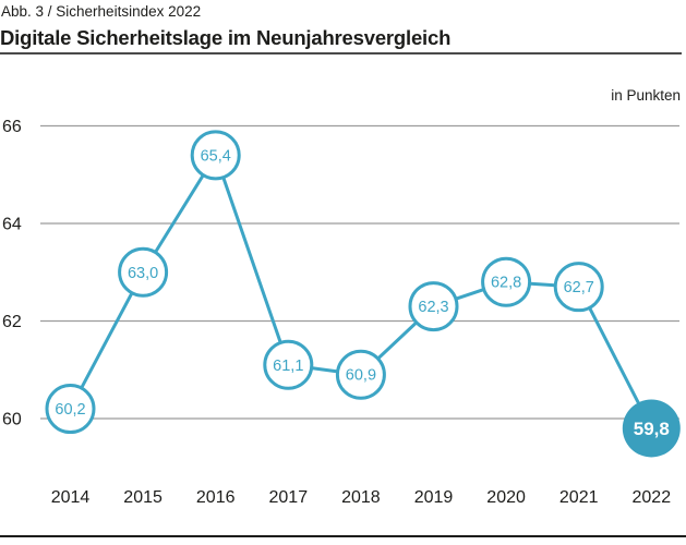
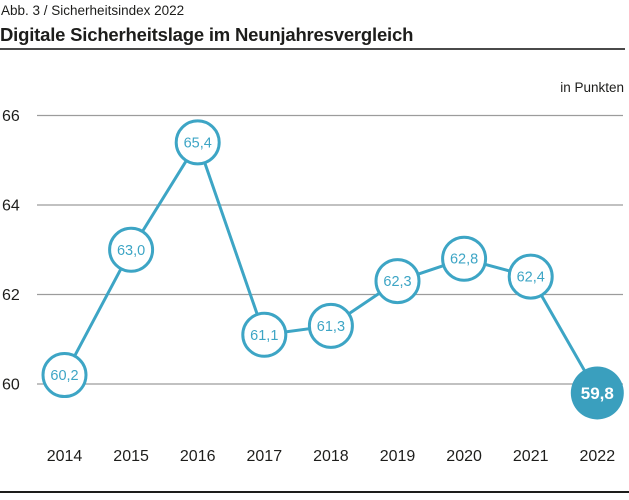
2018: 60,9 -> 61,3
2021: 62,7 -> 62,4
